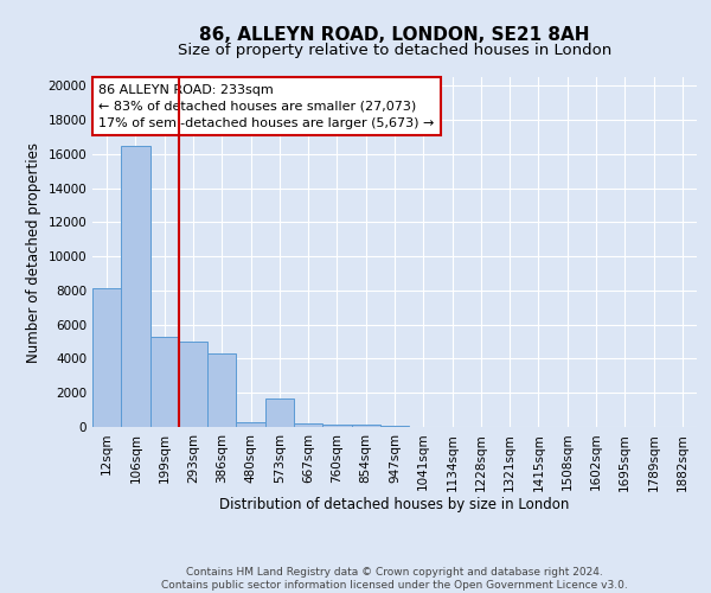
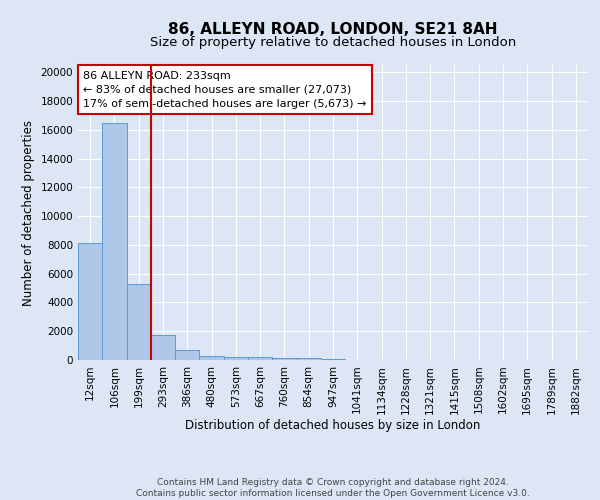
293sqm: 5000 -> 1800
386sqm: 4300 -> 700
573sqm: 1700 -> 200
